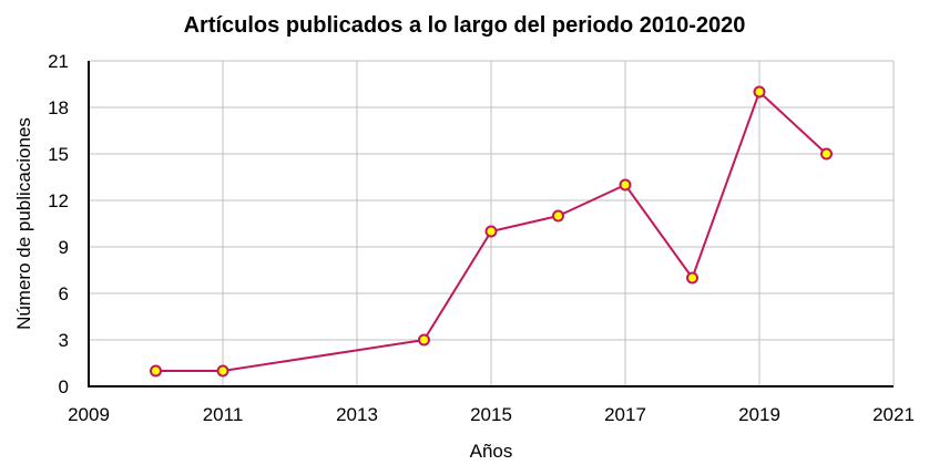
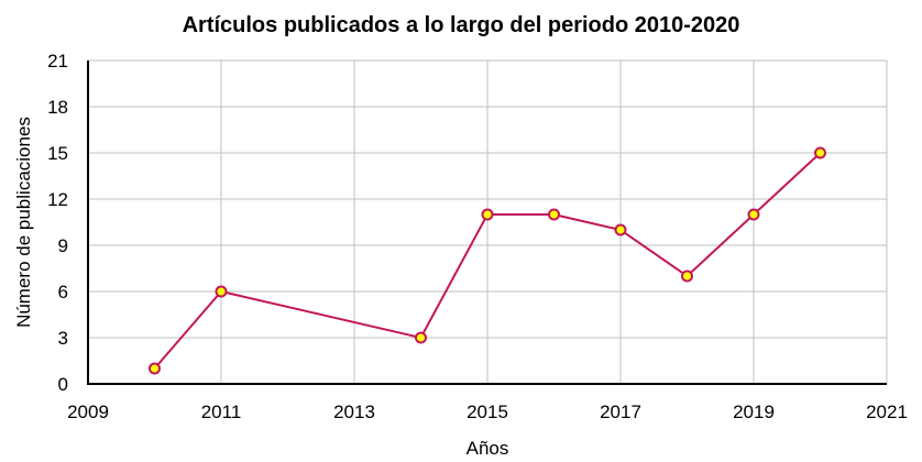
2011: 1 -> 6
2015: 10 -> 11
2017: 13 -> 10
2019: 19 -> 11
